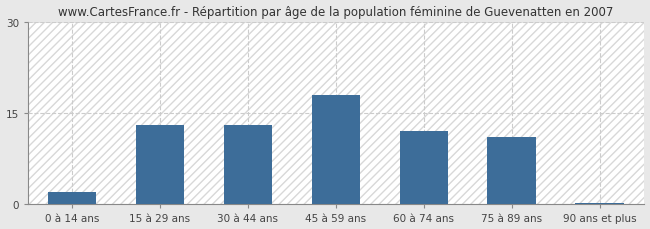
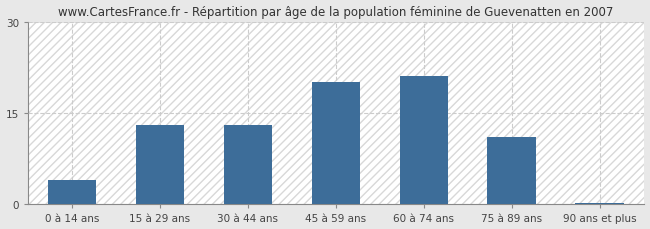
0 à 14 ans: 2.0 -> 4.0
45 à 59 ans: 18.0 -> 20.0
60 à 74 ans: 12.0 -> 21.0
